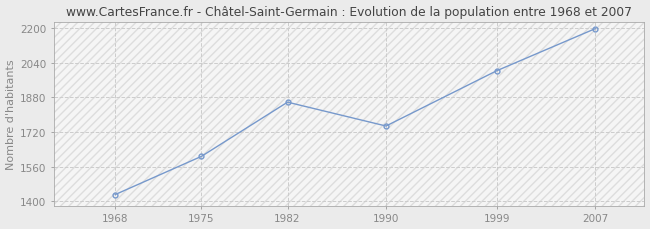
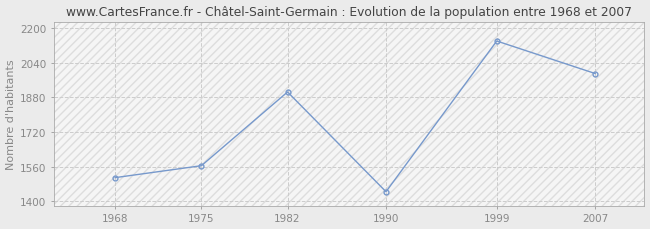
1968: 1432 -> 1510
1975: 1608 -> 1565
1982: 1858 -> 1905
1990: 1748 -> 1445
1999: 2003 -> 2140
2007: 2197 -> 1990
